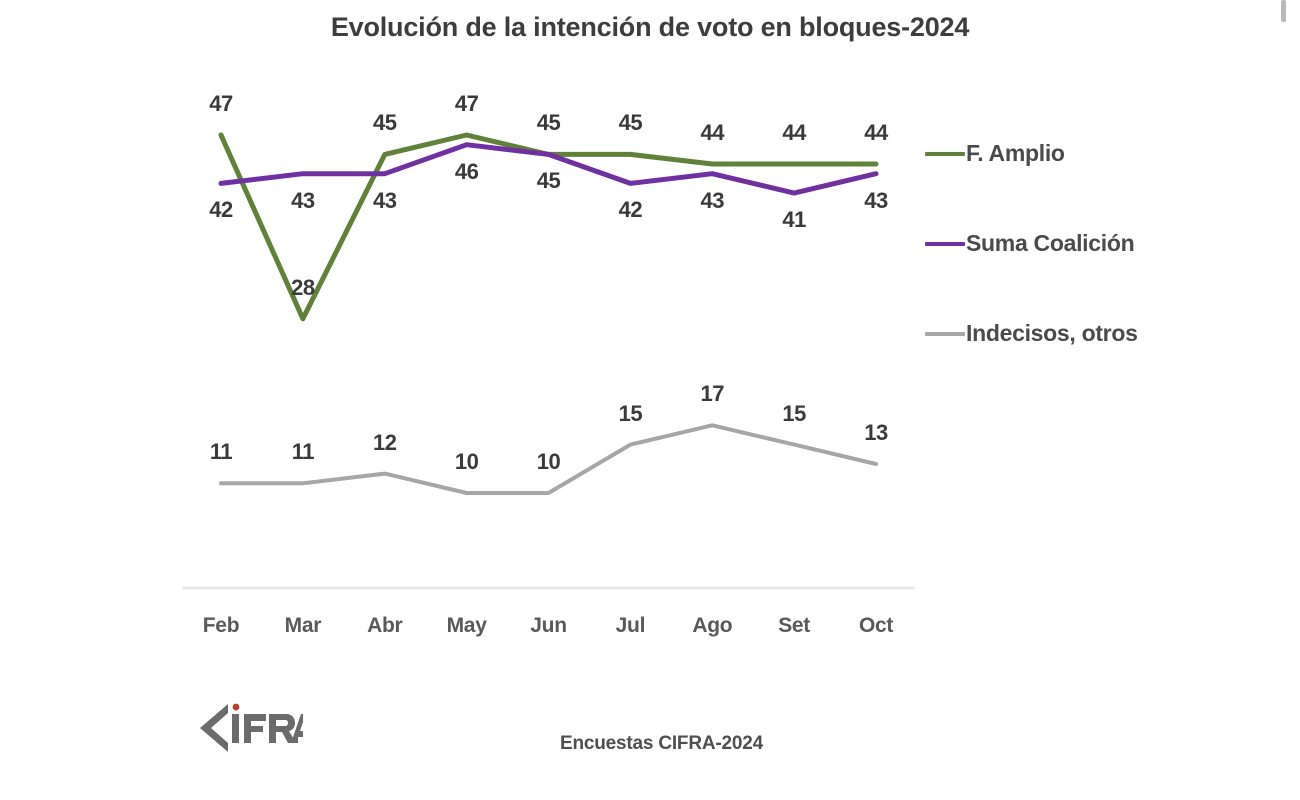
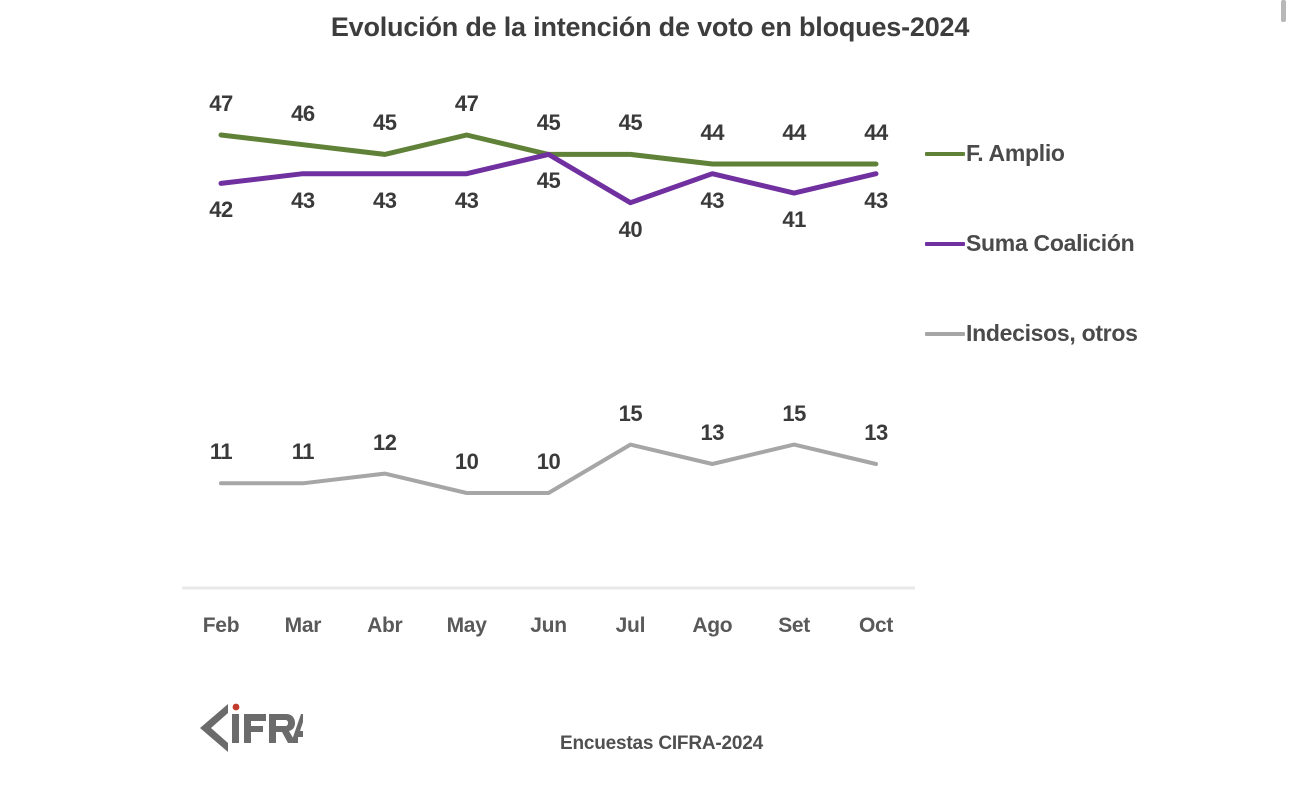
F. Amplio/Mar: 28 -> 46
Suma Coalición/May: 46 -> 43
Suma Coalición/Jul: 42 -> 40
Indecisos, otros/Ago: 17 -> 13
